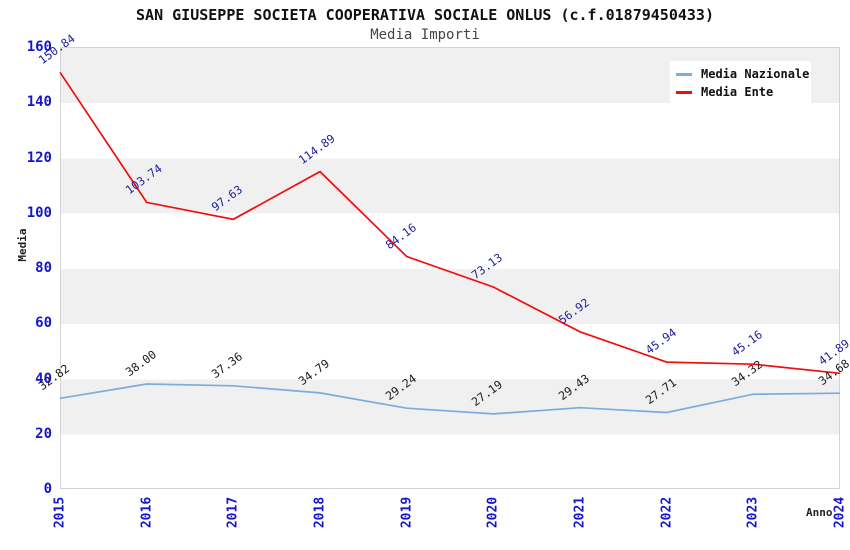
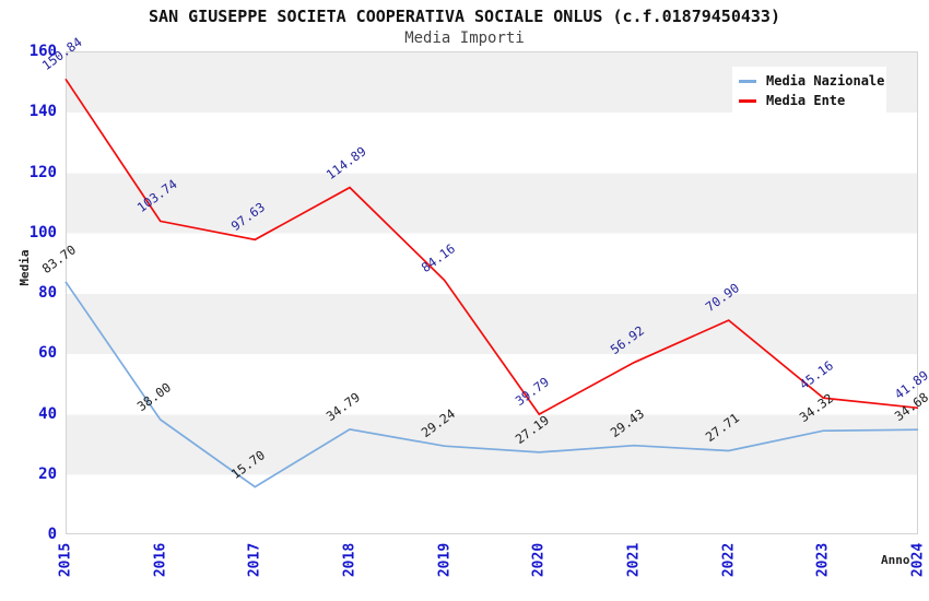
Media Nazionale/2015: 32.82 -> 83.70
Media Nazionale/2017: 37.36 -> 15.70
Media Ente/2020: 73.13 -> 39.79
Media Ente/2022: 45.94 -> 70.90
